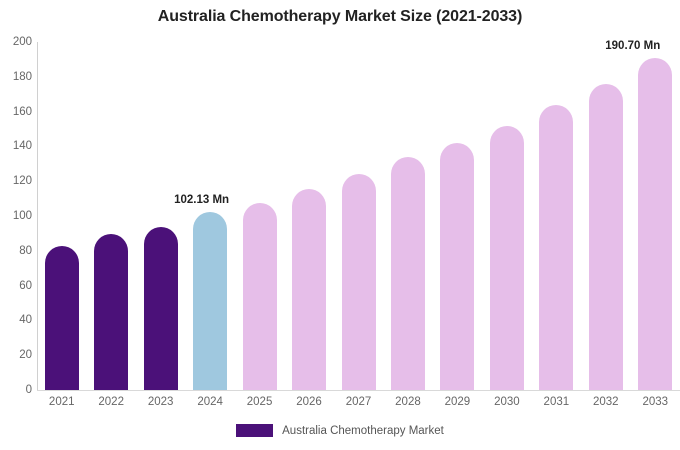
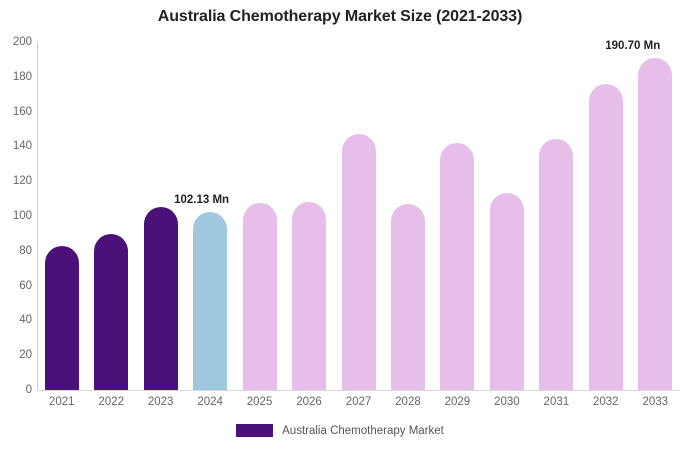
2023: 94 -> 105
2026: 116 -> 108
2027: 124 -> 147
2028: 134 -> 107
2030: 152 -> 113
2031: 164 -> 144
